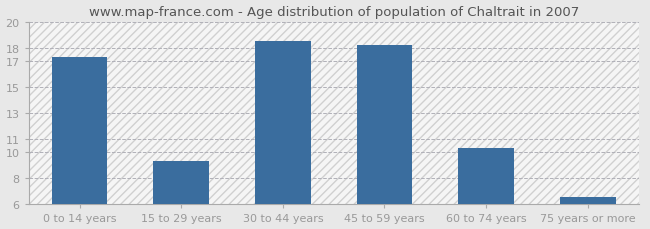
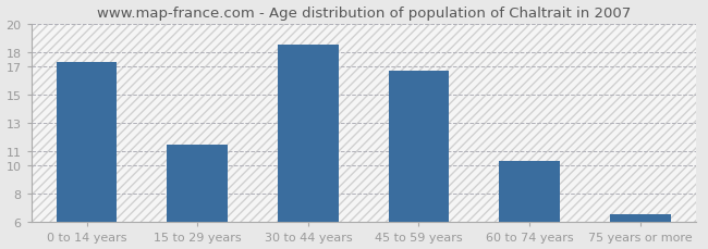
15 to 29 years: 9.3 -> 11.5
45 to 59 years: 18.2 -> 16.7
